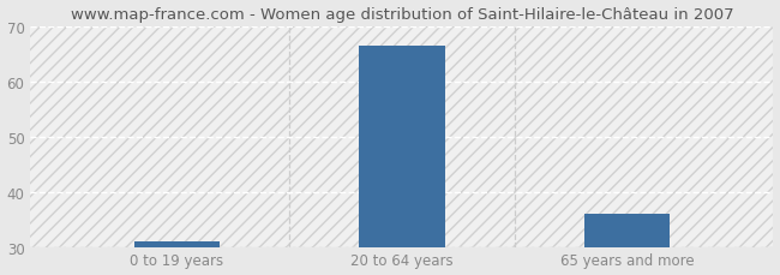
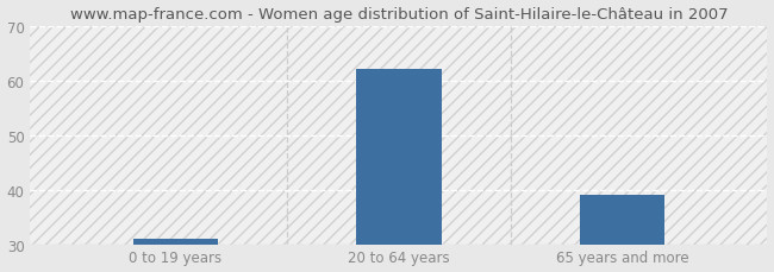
20 to 64 years: 66.5 -> 62.0
65 years and more: 36.0 -> 39.0
